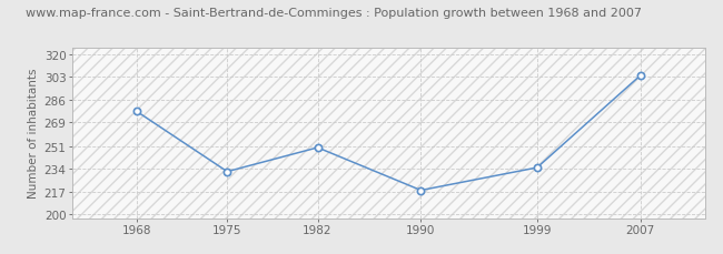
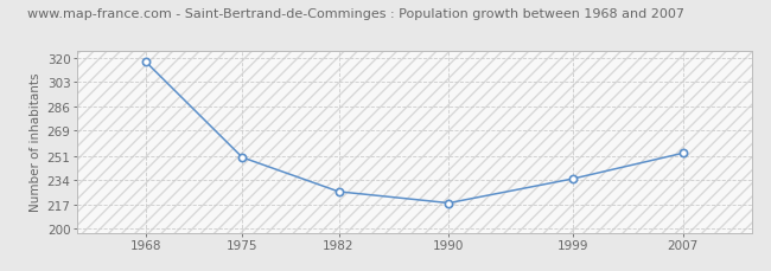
1968: 277 -> 317
1975: 232 -> 250
1982: 250 -> 226
2007: 304 -> 253
